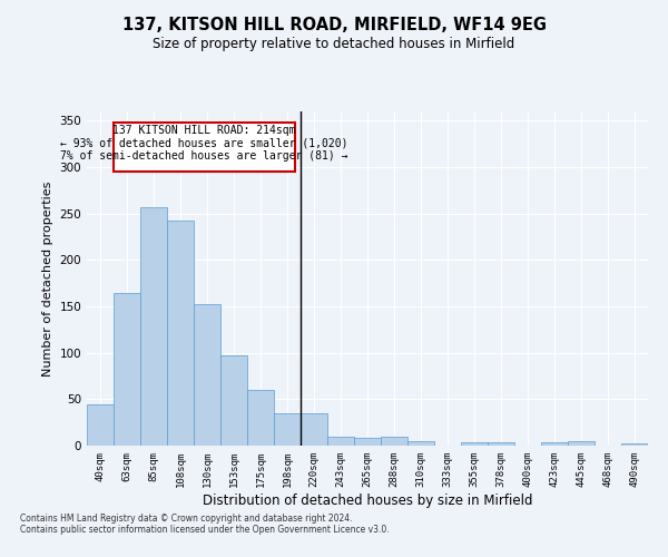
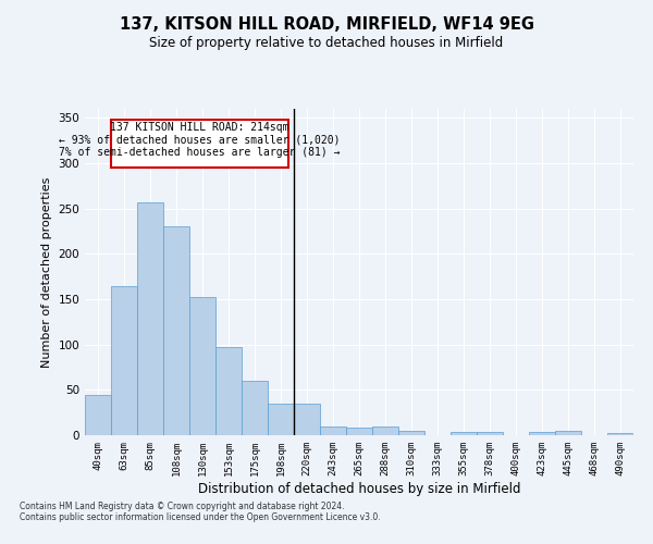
108sqm: 242 -> 230
